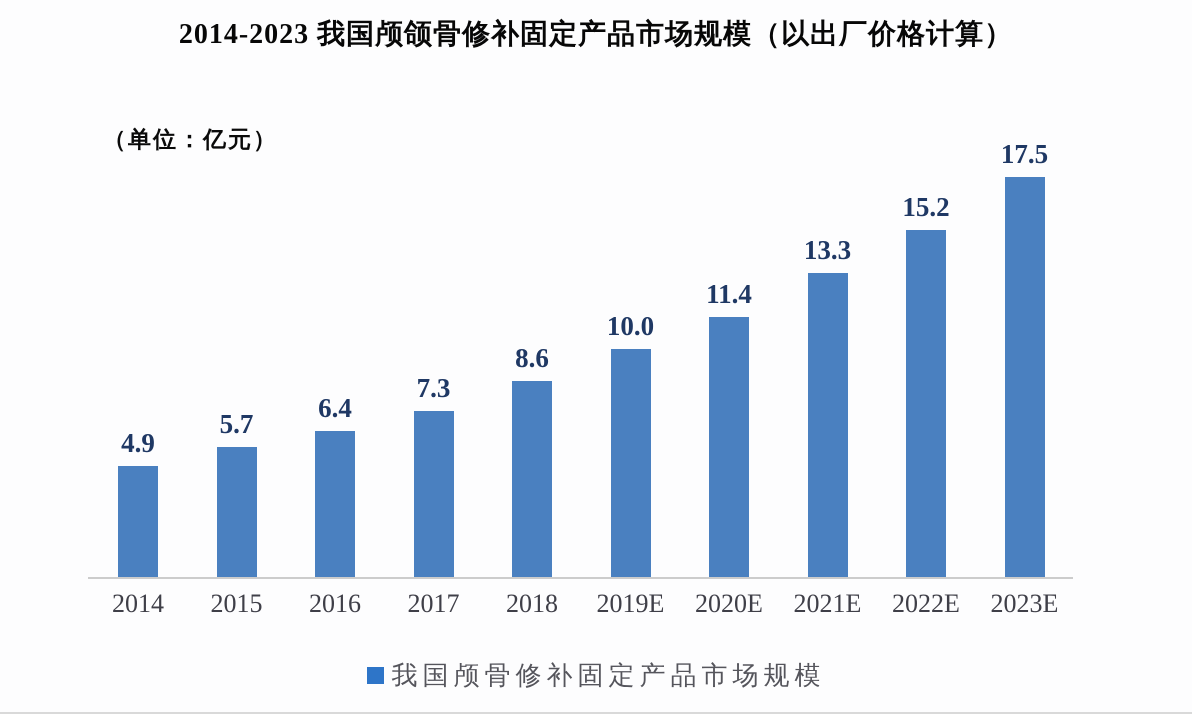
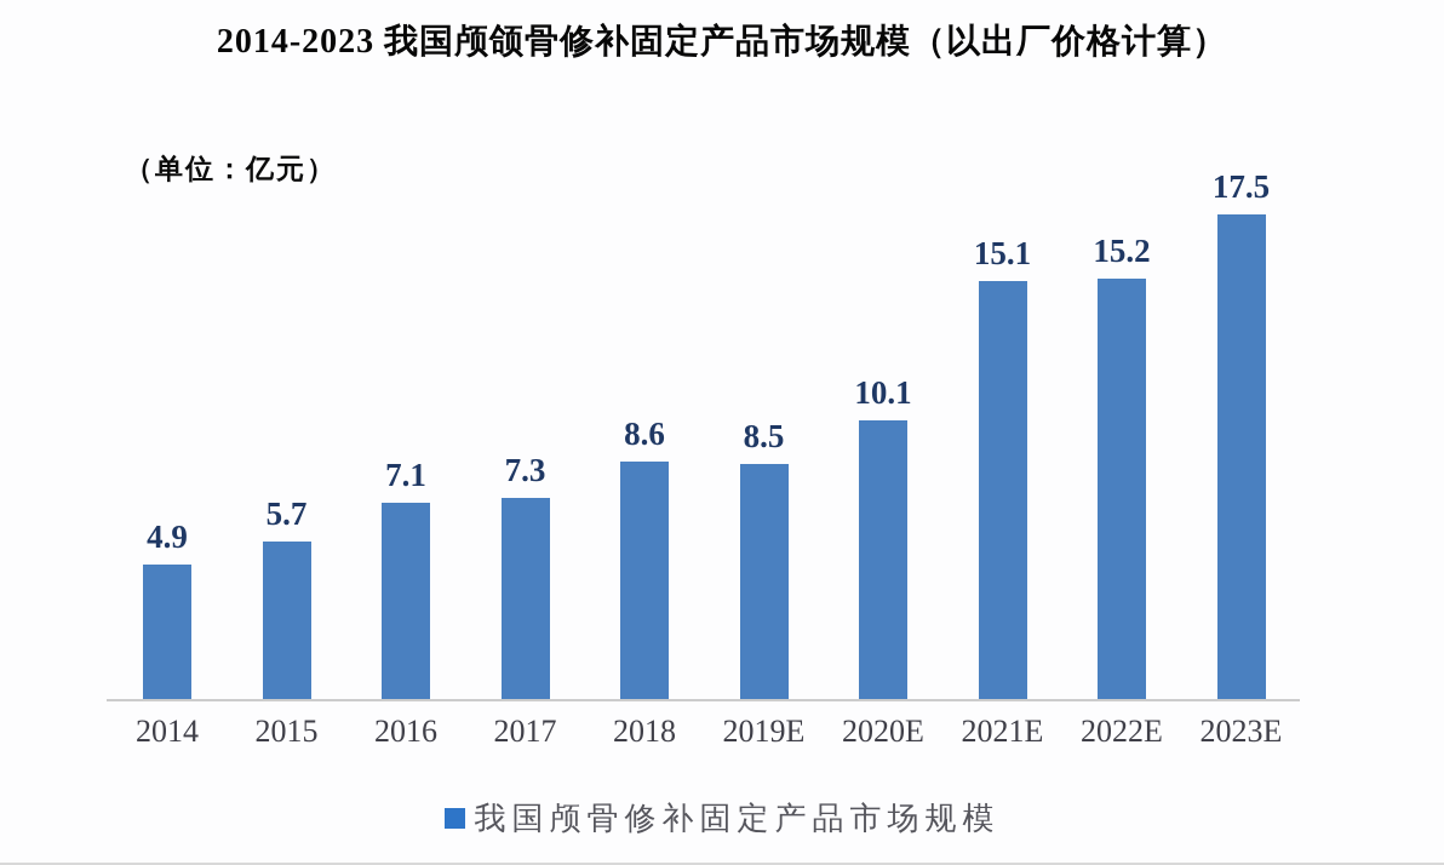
2016: 6.4 -> 7.1
2019E: 10.0 -> 8.5
2020E: 11.4 -> 10.1
2021E: 13.3 -> 15.1
